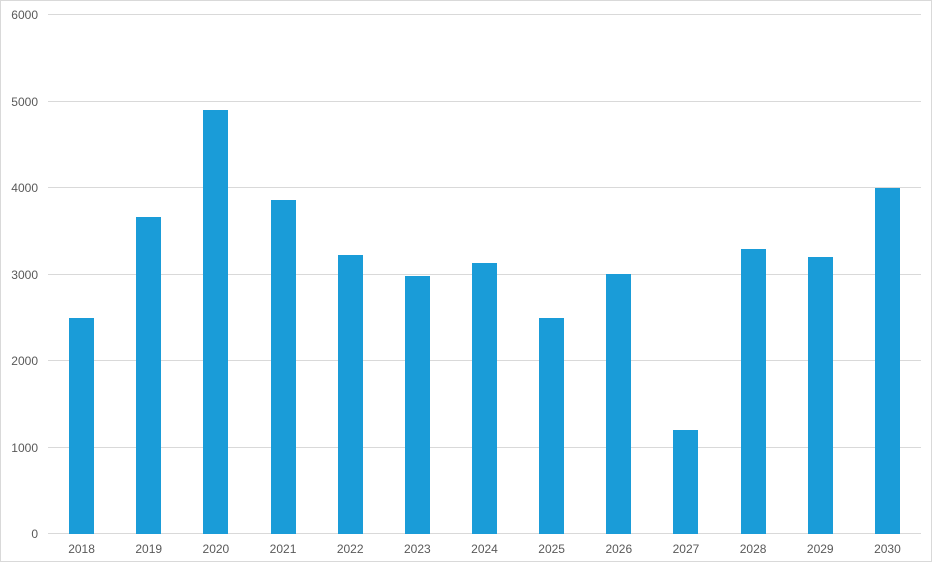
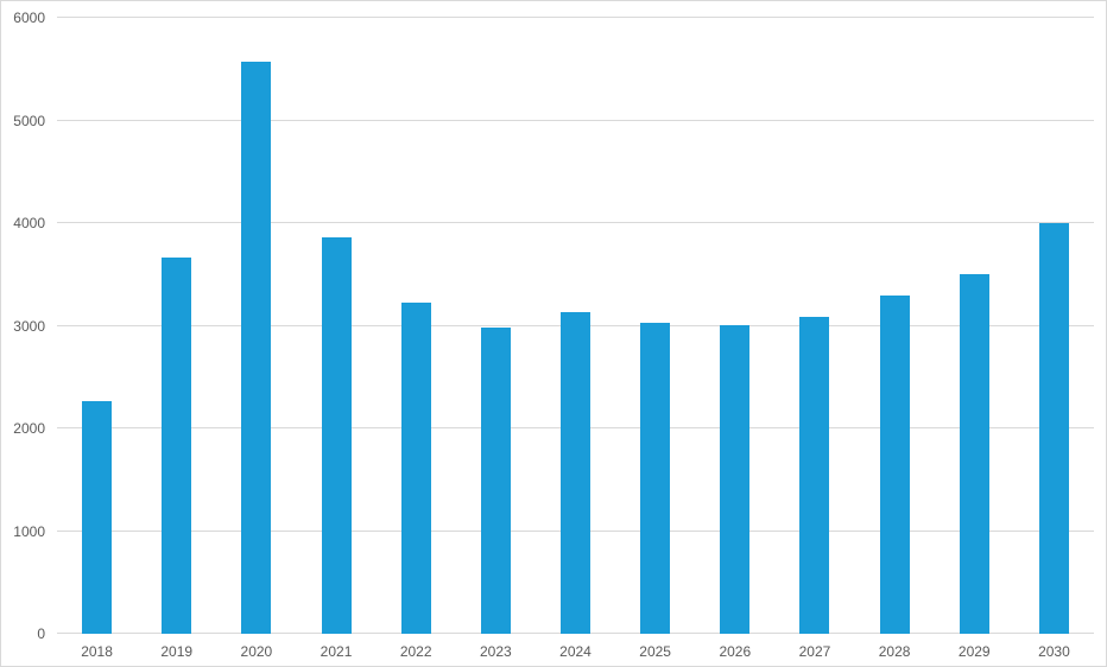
2018: 2500 -> 2300
2020: 4900 -> 5600
2025: 2500 -> 3000
2027: 1200 -> 3100
2029: 3200 -> 3500
